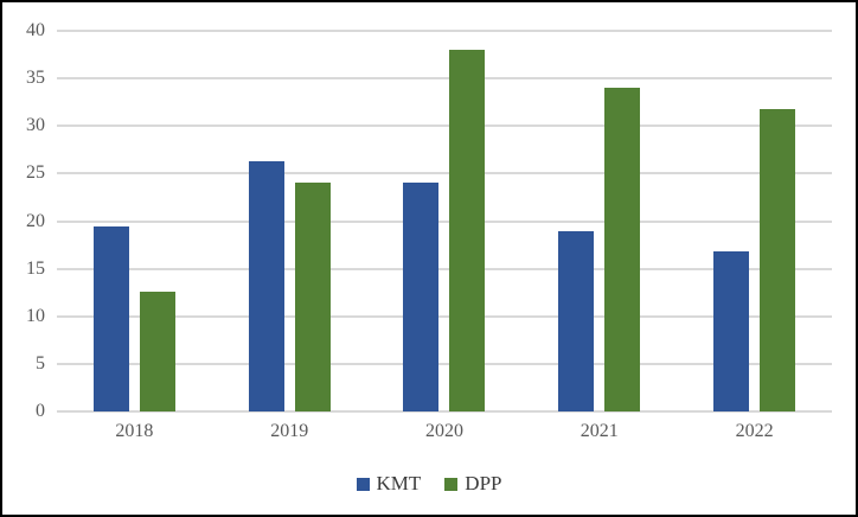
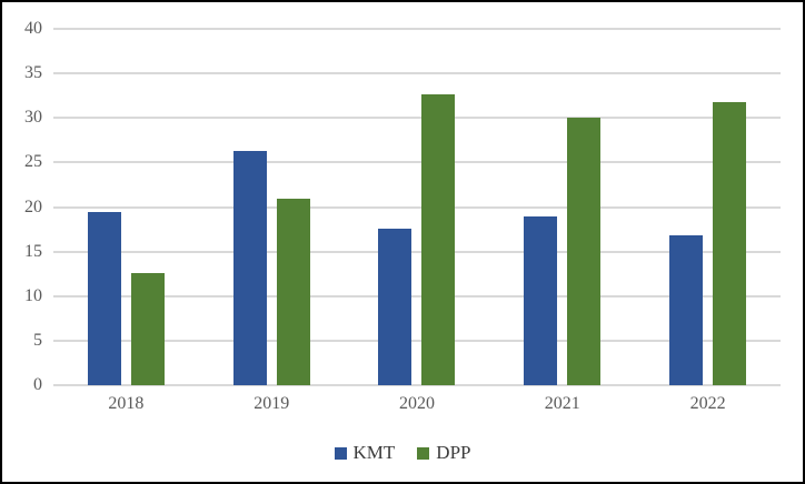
DPP/2019: 24 -> 21
KMT/2020: 24 -> 18
DPP/2020: 38 -> 33
DPP/2021: 34 -> 30
